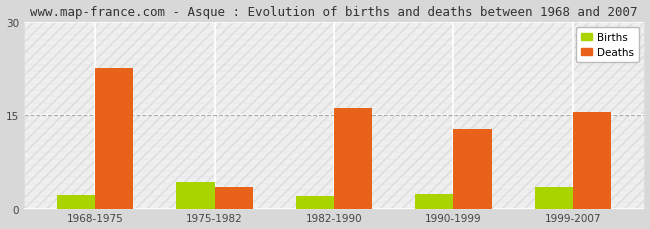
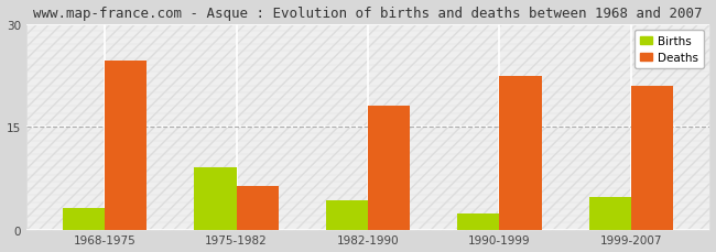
Births/1968-1975: 2.2 -> 3.2
Deaths/1968-1975: 22.5 -> 24.6
Births/1975-1982: 4.2 -> 9.0
Deaths/1975-1982: 3.5 -> 6.4
Births/1982-1990: 2.0 -> 4.2
Deaths/1982-1990: 16.2 -> 18.0
Deaths/1990-1999: 12.8 -> 22.4
Births/1999-2007: 3.5 -> 4.8
Deaths/1999-2007: 15.5 -> 21.0
